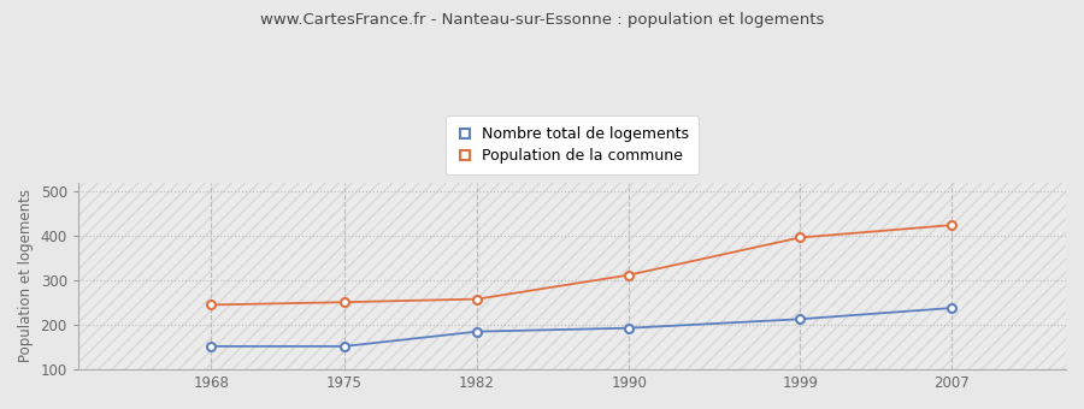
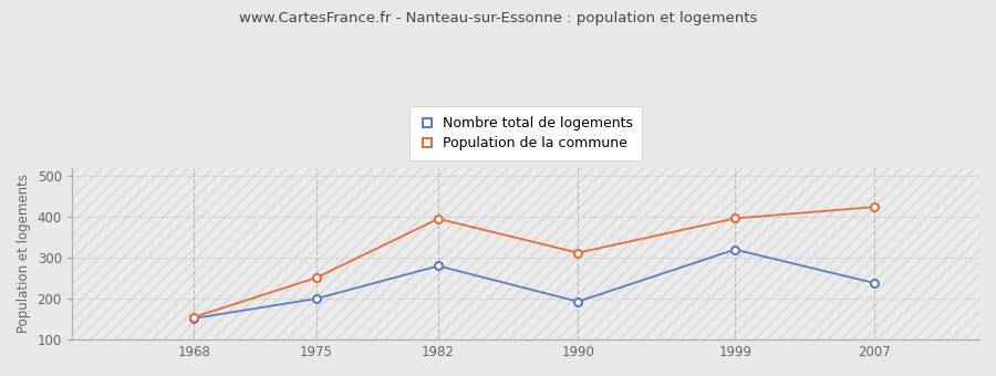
Population de la commune/1968: 245 -> 155
Nombre total de logements/1975: 152 -> 200
Nombre total de logements/1982: 185 -> 280
Population de la commune/1982: 258 -> 395
Nombre total de logements/1999: 213 -> 320
